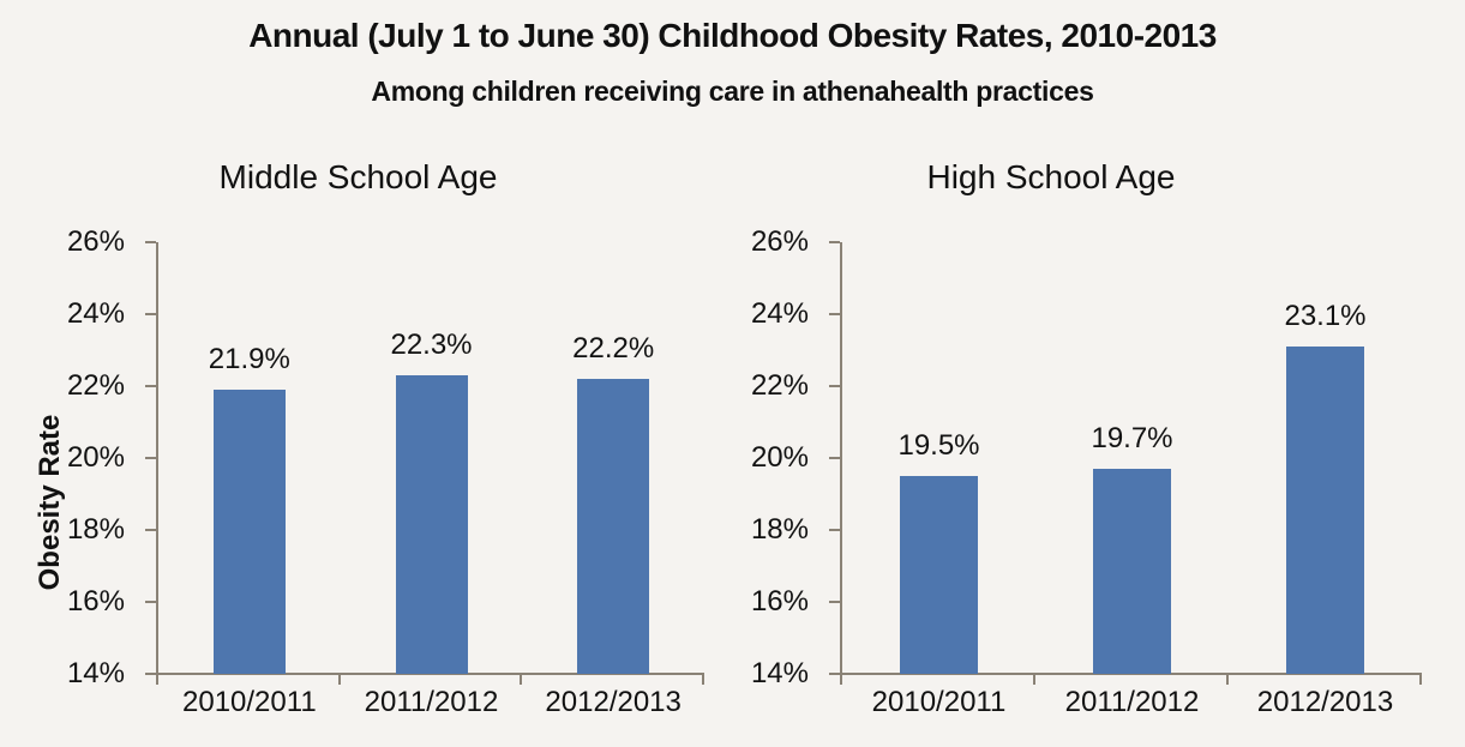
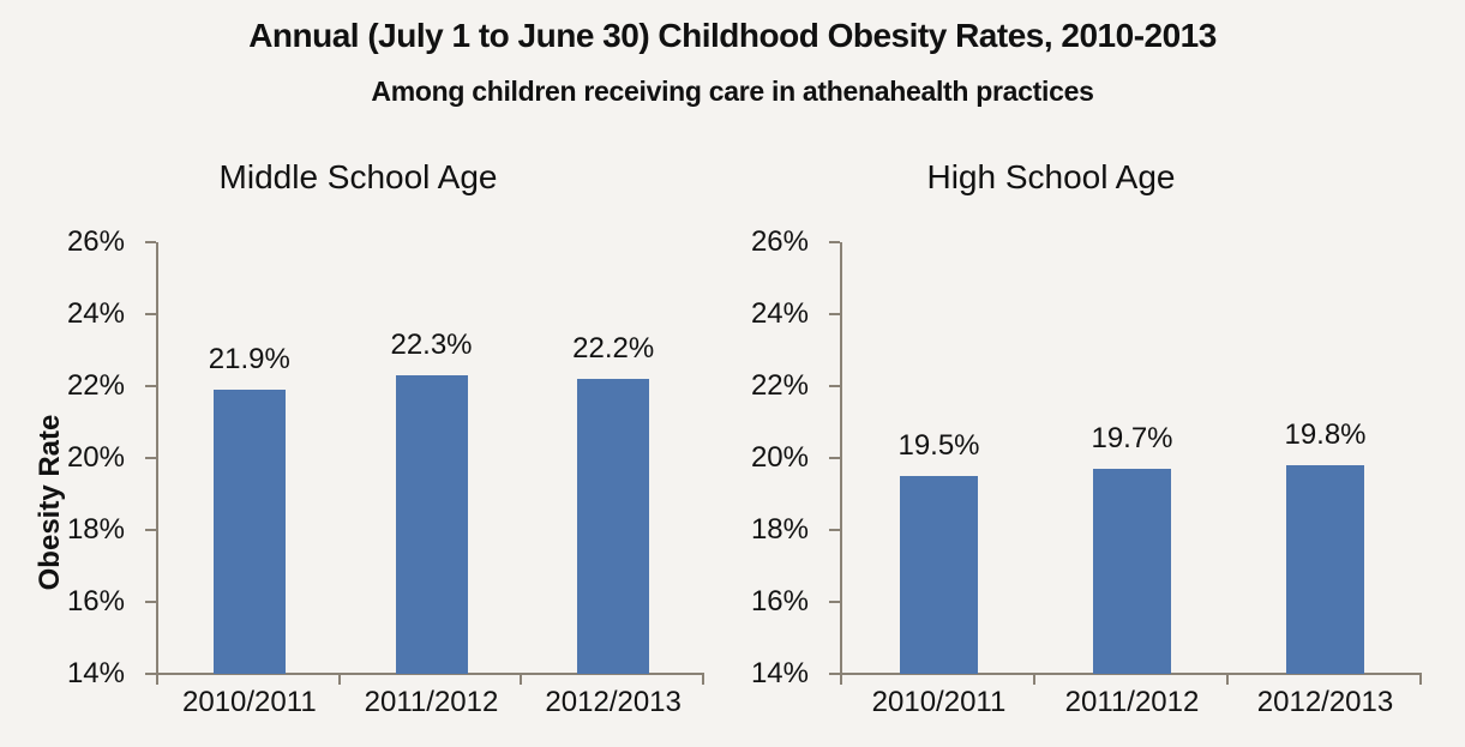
High School Age/2012/2013: 23.1% -> 19.8%
